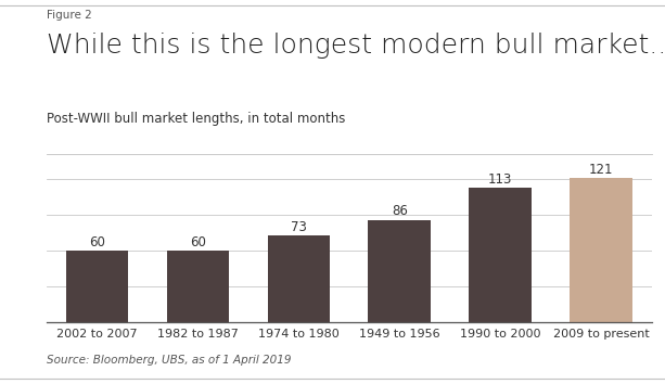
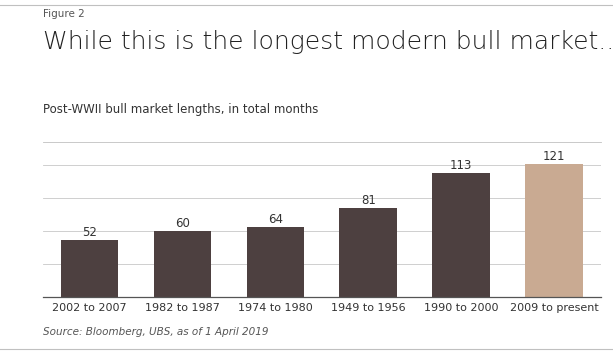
2002 to 2007: 60 -> 52
1974 to 1980: 73 -> 64
1949 to 1956: 86 -> 81
